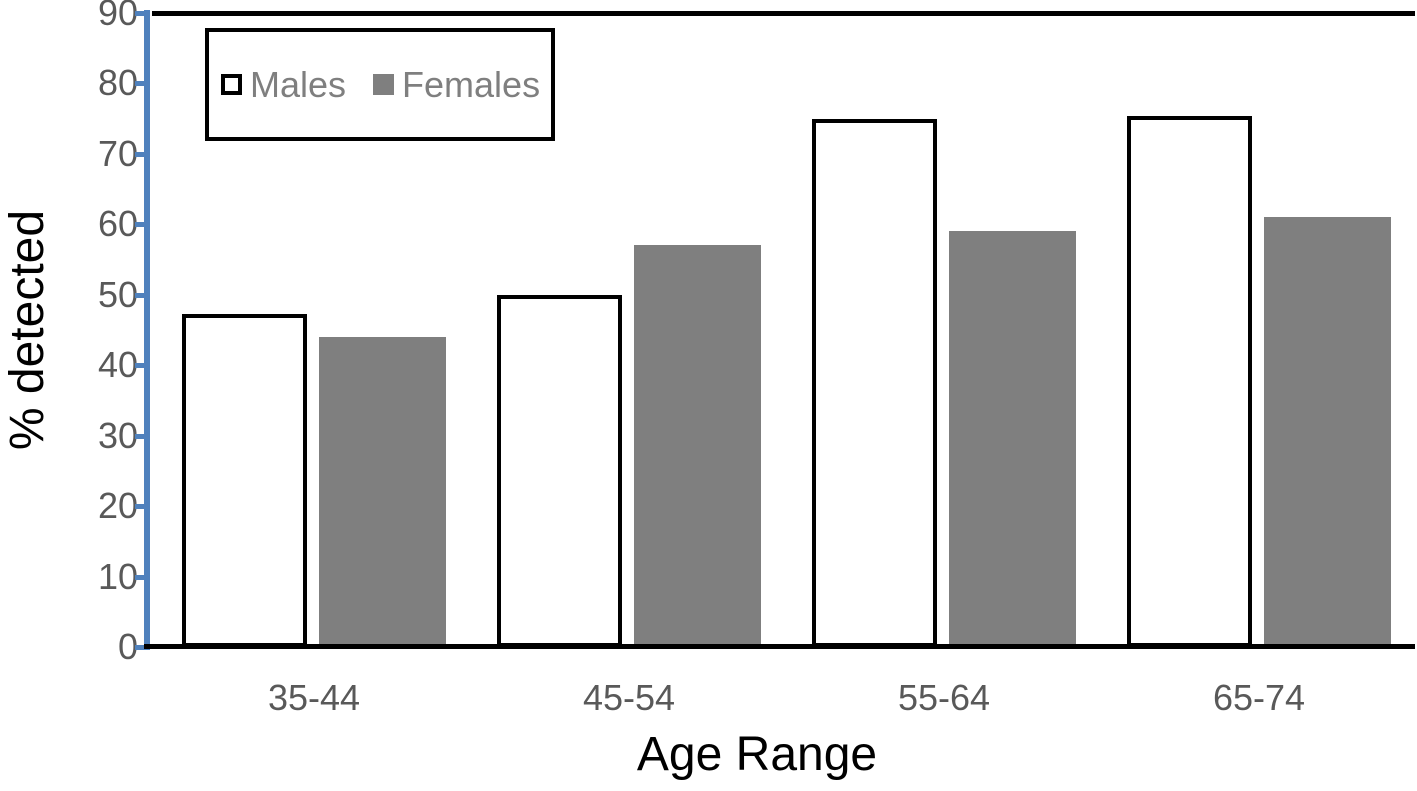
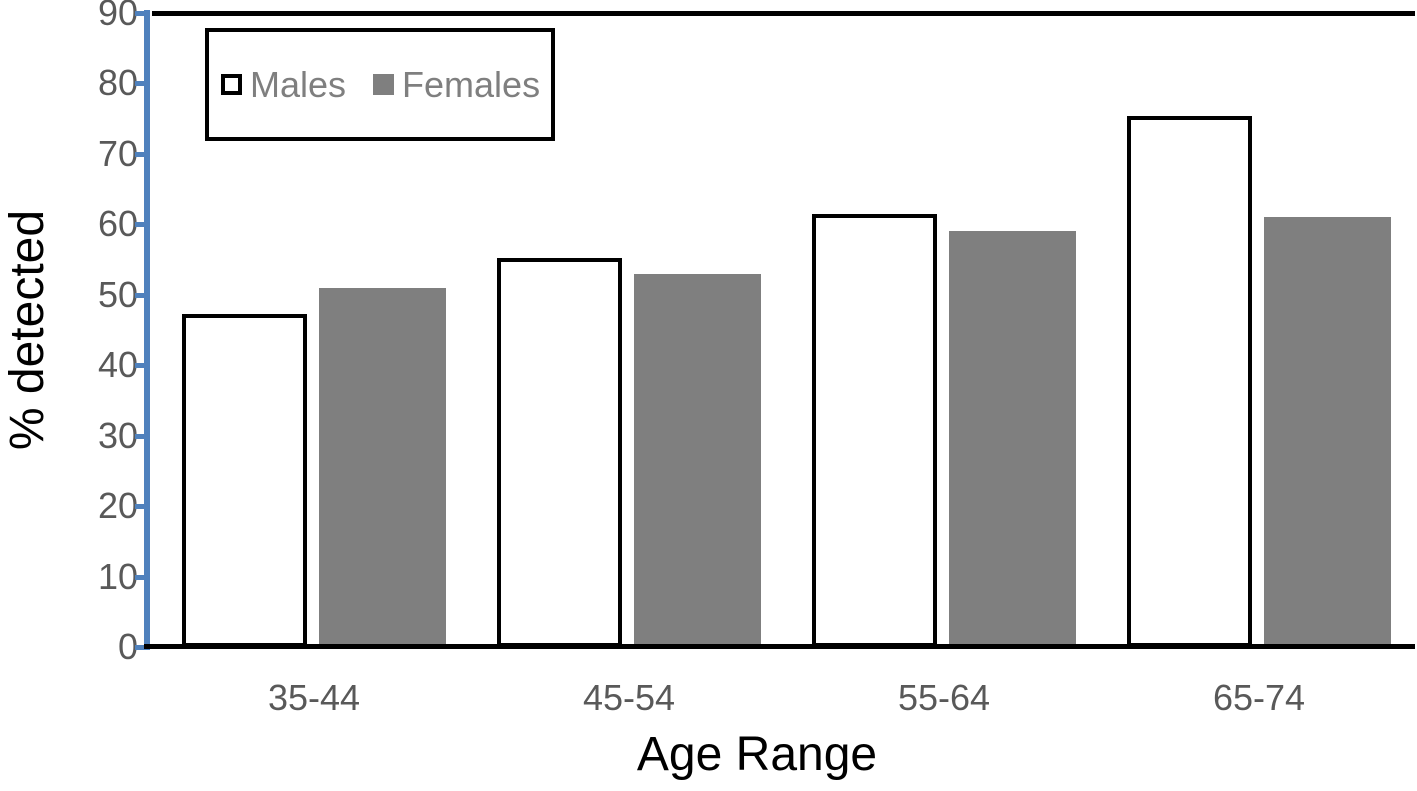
Females/35-44: 44 -> 51
Males/45-54: 50 -> 55
Females/45-54: 57 -> 53
Males/55-64: 75 -> 61
